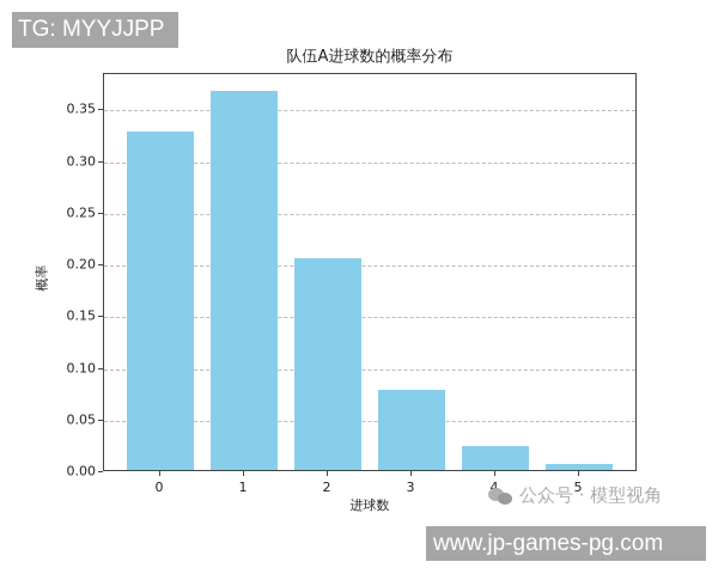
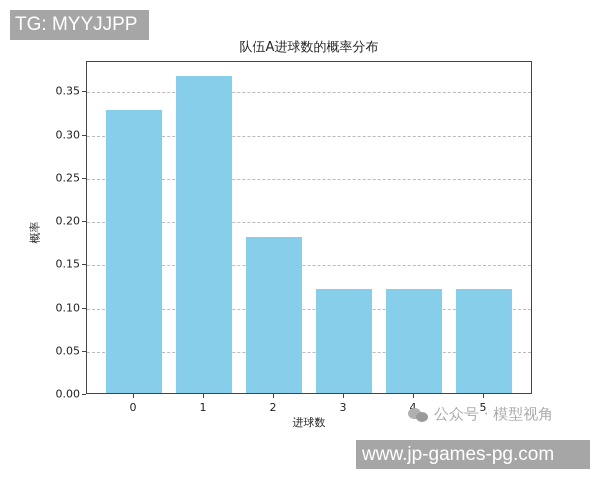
2: 0.20 -> 0.18
3: 0.08 -> 0.12
4: 0.02 -> 0.12
5: 0.01 -> 0.12
